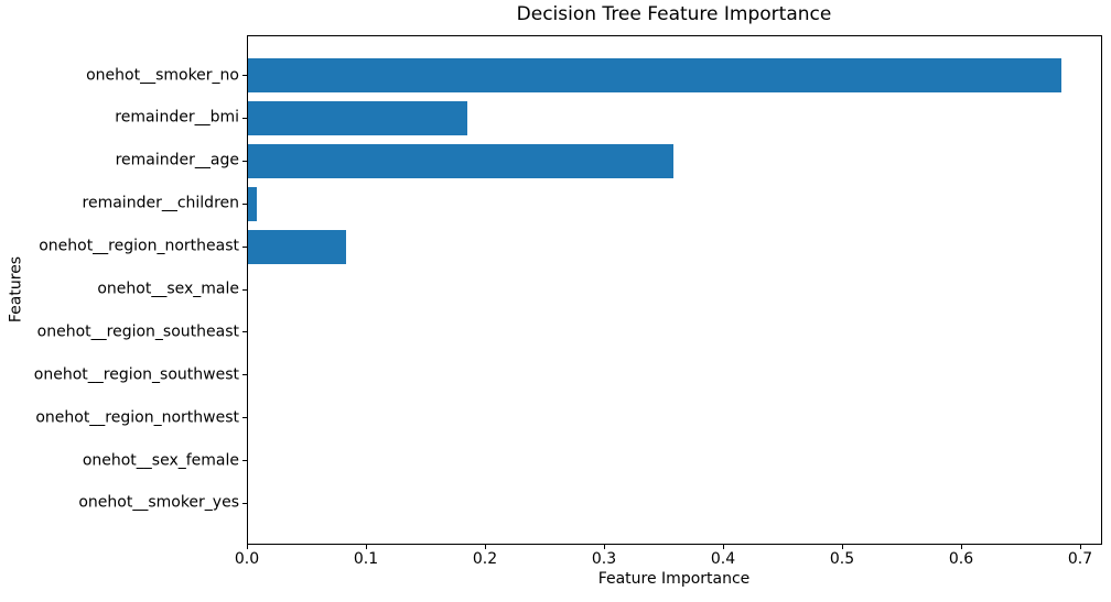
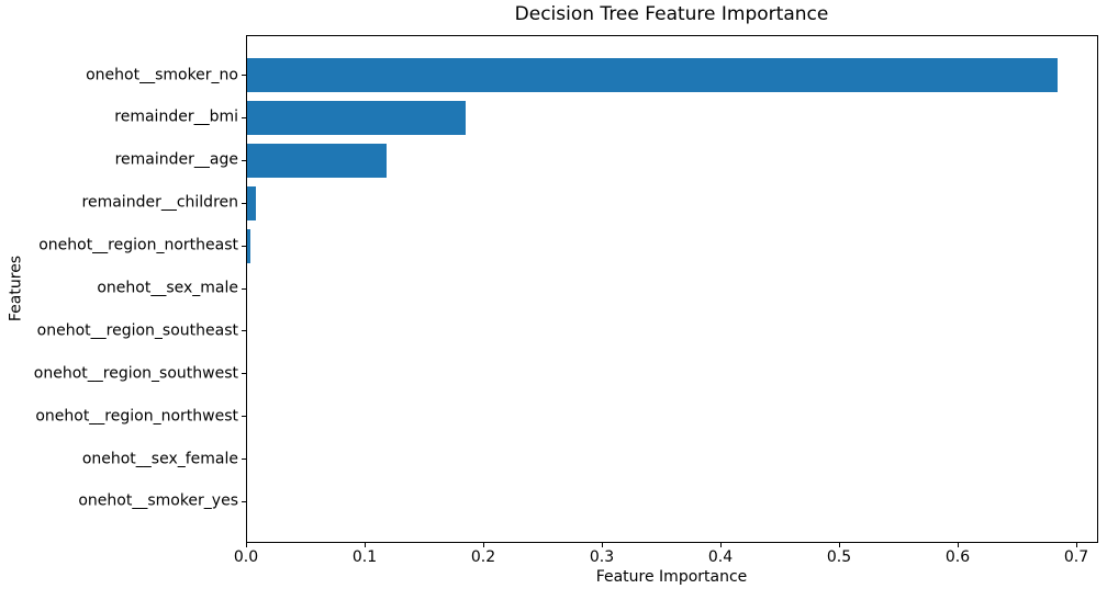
remainder__age: 0.357 -> 0.118
onehot__region_northeast: 0.082 -> 0.003
